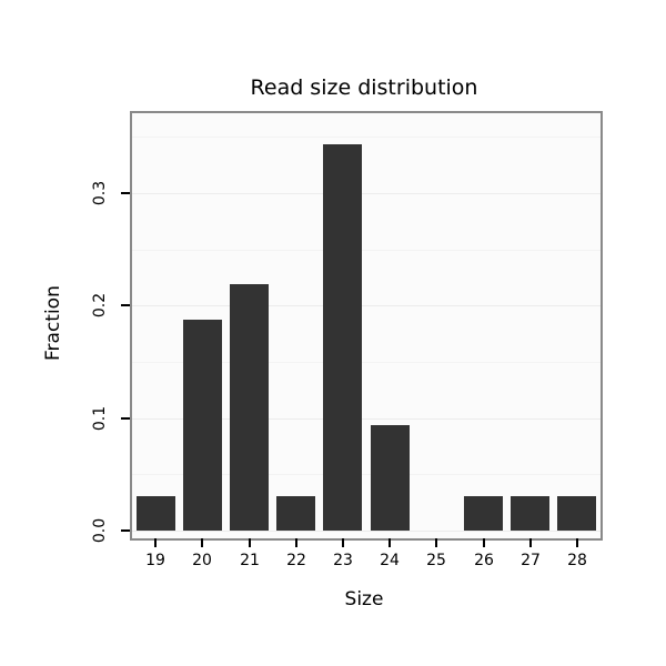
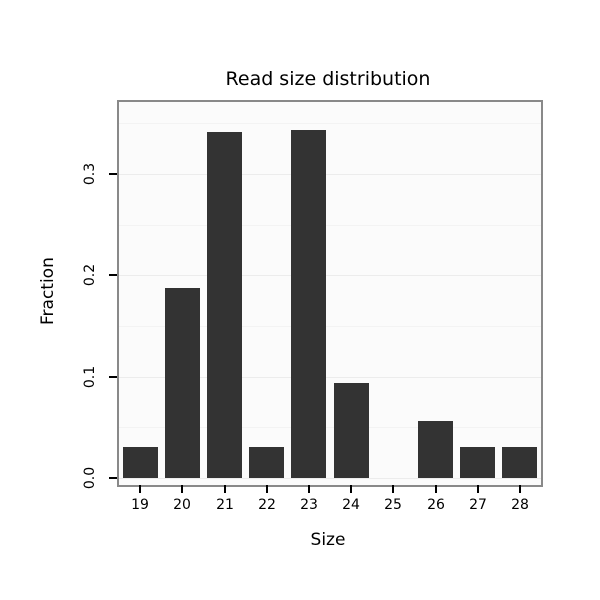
21: 0.219 -> 0.342
26: 0.031 -> 0.056
